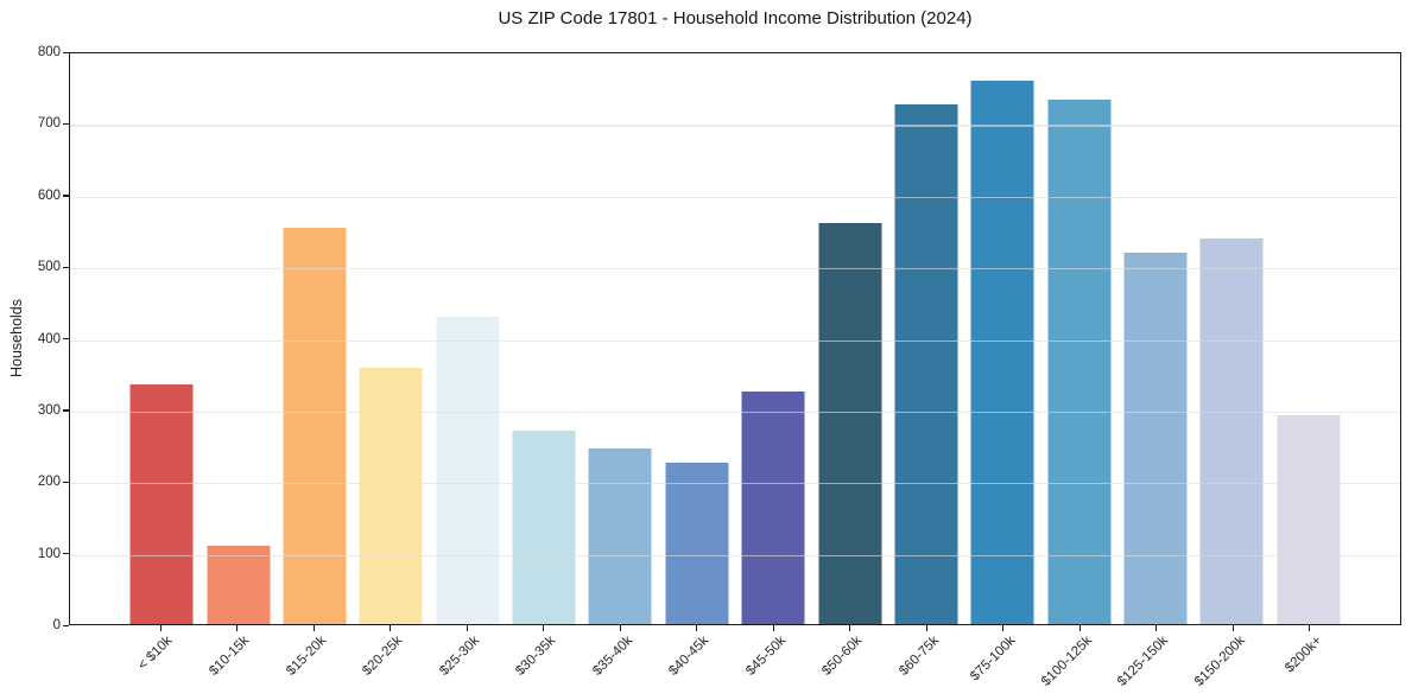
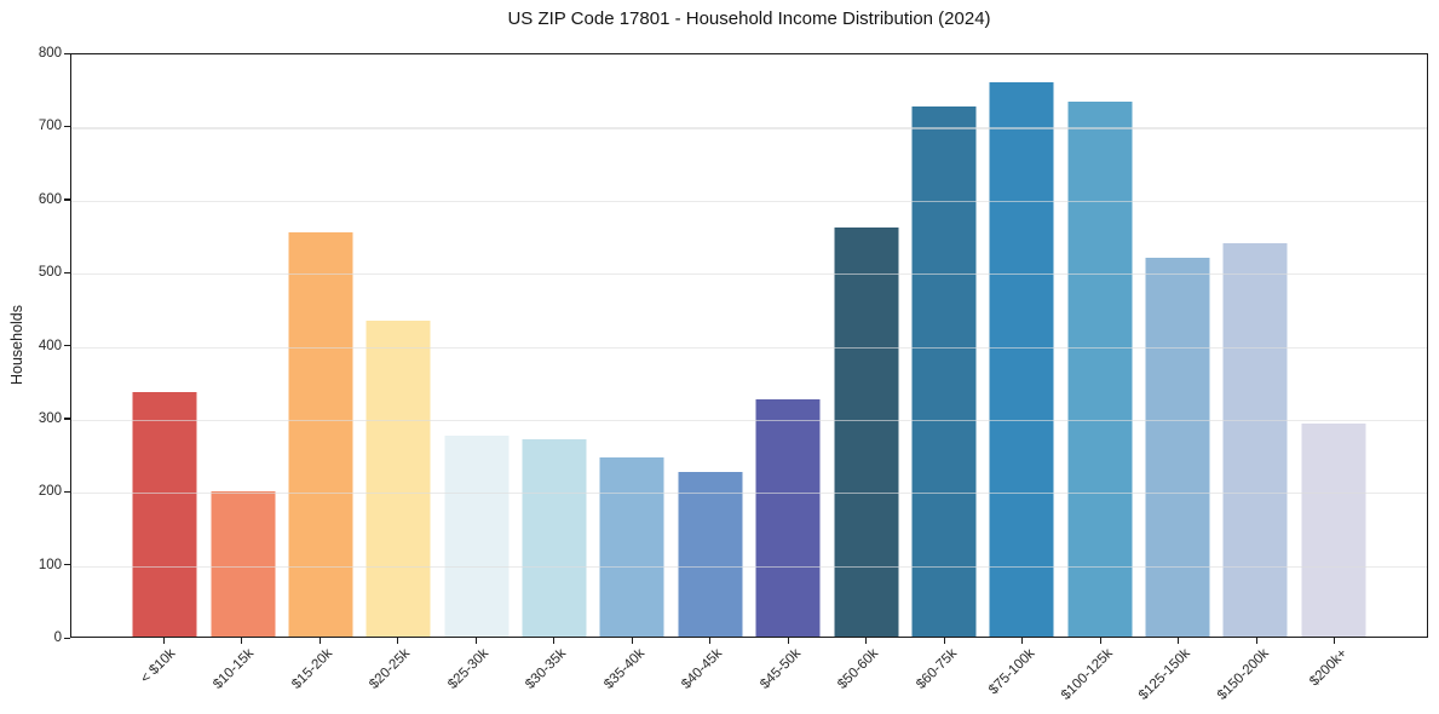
$10-15k: 110 -> 200
$20-25k: 360 -> 430
$25-30k: 430 -> 280
